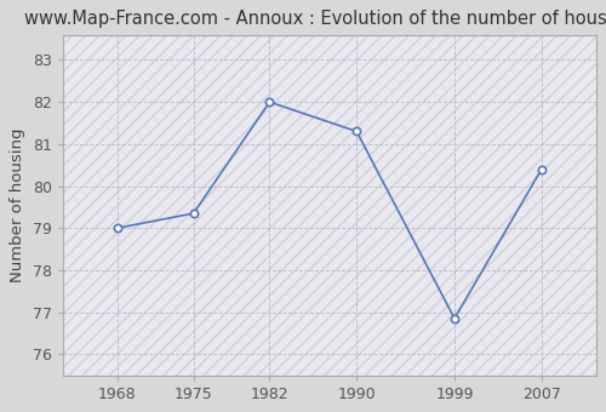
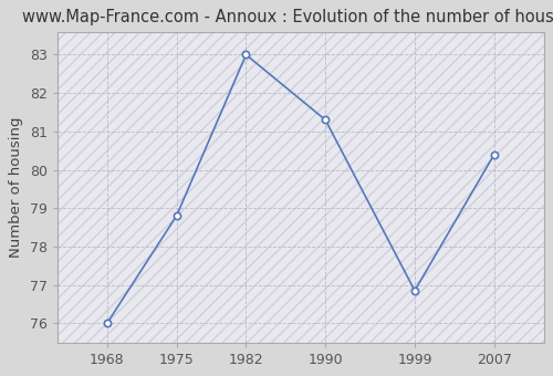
1968: 79.00 -> 76.00
1975: 79.35 -> 78.80
1982: 82.00 -> 83.00
